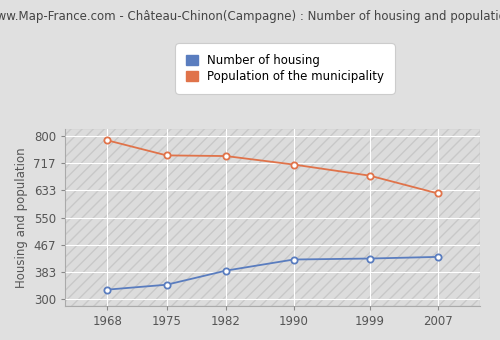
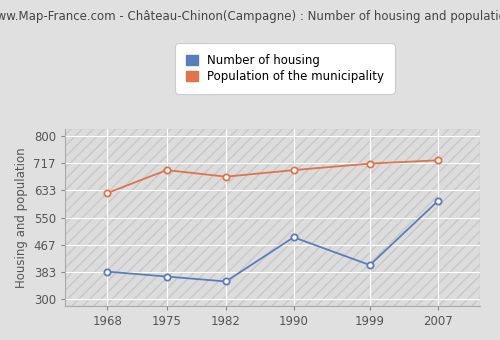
Number of housing/1968: 330 -> 385
Population of the municipality/1968: 786 -> 625
Number of housing/1975: 345 -> 370
Population of the municipality/1975: 740 -> 695
Number of housing/1982: 388 -> 355
Population of the municipality/1982: 738 -> 675
Number of housing/1990: 422 -> 490
Population of the municipality/1990: 712 -> 695
Number of housing/1999: 425 -> 405
Population of the municipality/1999: 678 -> 715
Number of housing/2007: 430 -> 600
Population of the municipality/2007: 624 -> 725
